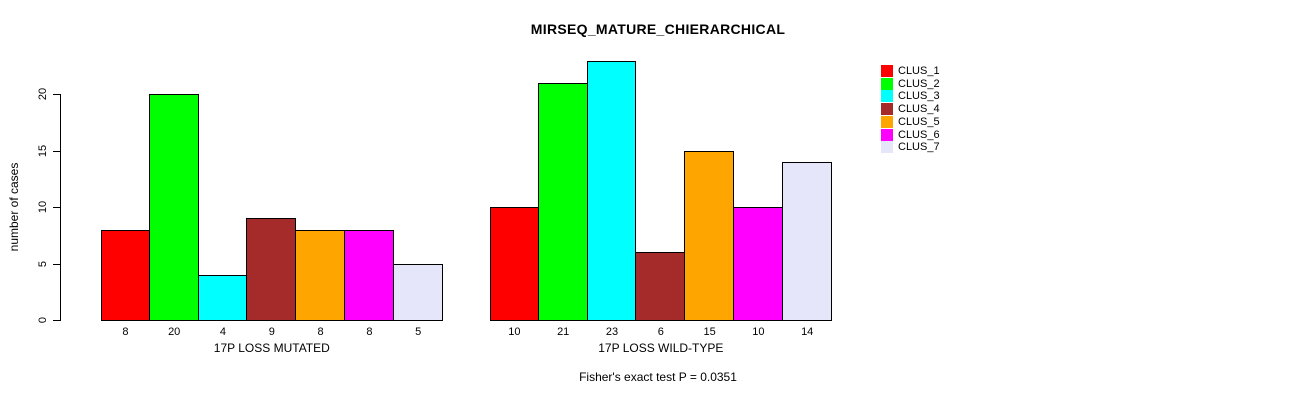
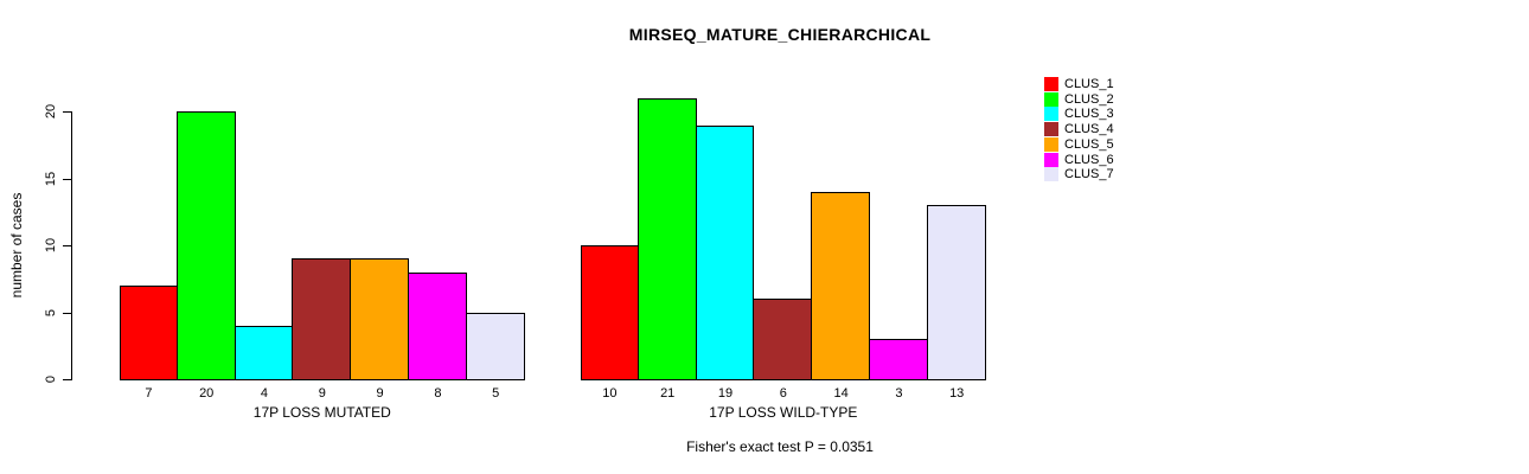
CLUS_1/17P LOSS MUTATED: 8 -> 7
CLUS_5/17P LOSS MUTATED: 8 -> 9
CLUS_3/17P LOSS WILD-TYPE: 23 -> 19
CLUS_5/17P LOSS WILD-TYPE: 15 -> 14
CLUS_6/17P LOSS WILD-TYPE: 10 -> 3
CLUS_7/17P LOSS WILD-TYPE: 14 -> 13
